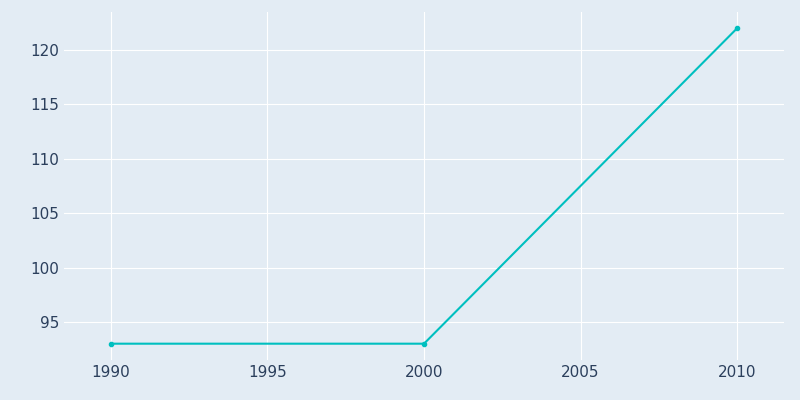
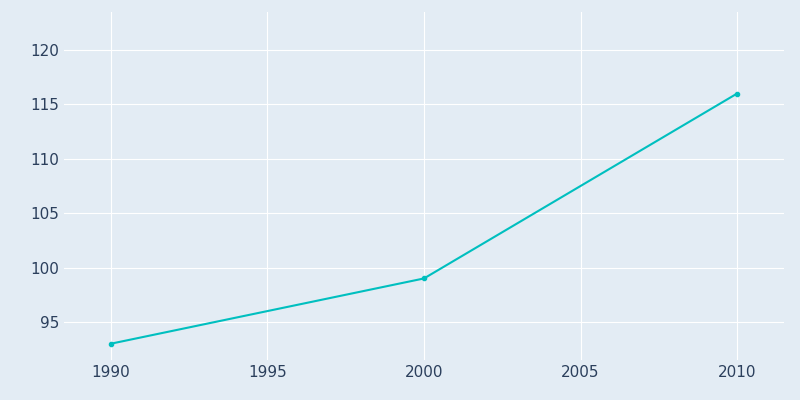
2000: 93 -> 99
2010: 122 -> 116
